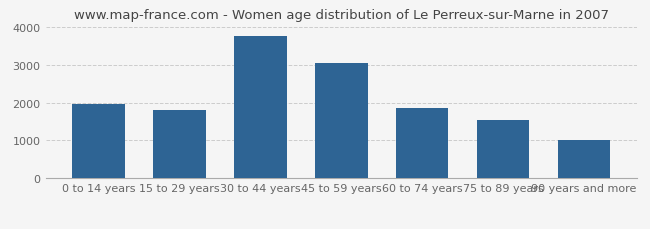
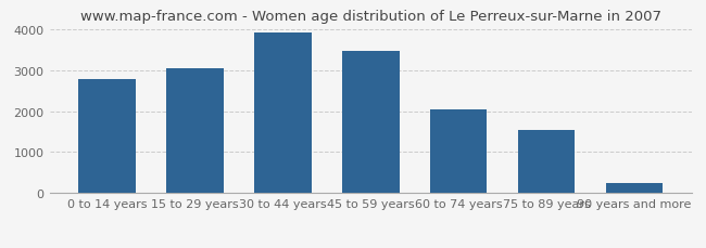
0 to 14 years: 1950 -> 2780
15 to 29 years: 1800 -> 3050
30 to 44 years: 3750 -> 3920
45 to 59 years: 3050 -> 3460
60 to 74 years: 1850 -> 2030
90 years and more: 1000 -> 240
